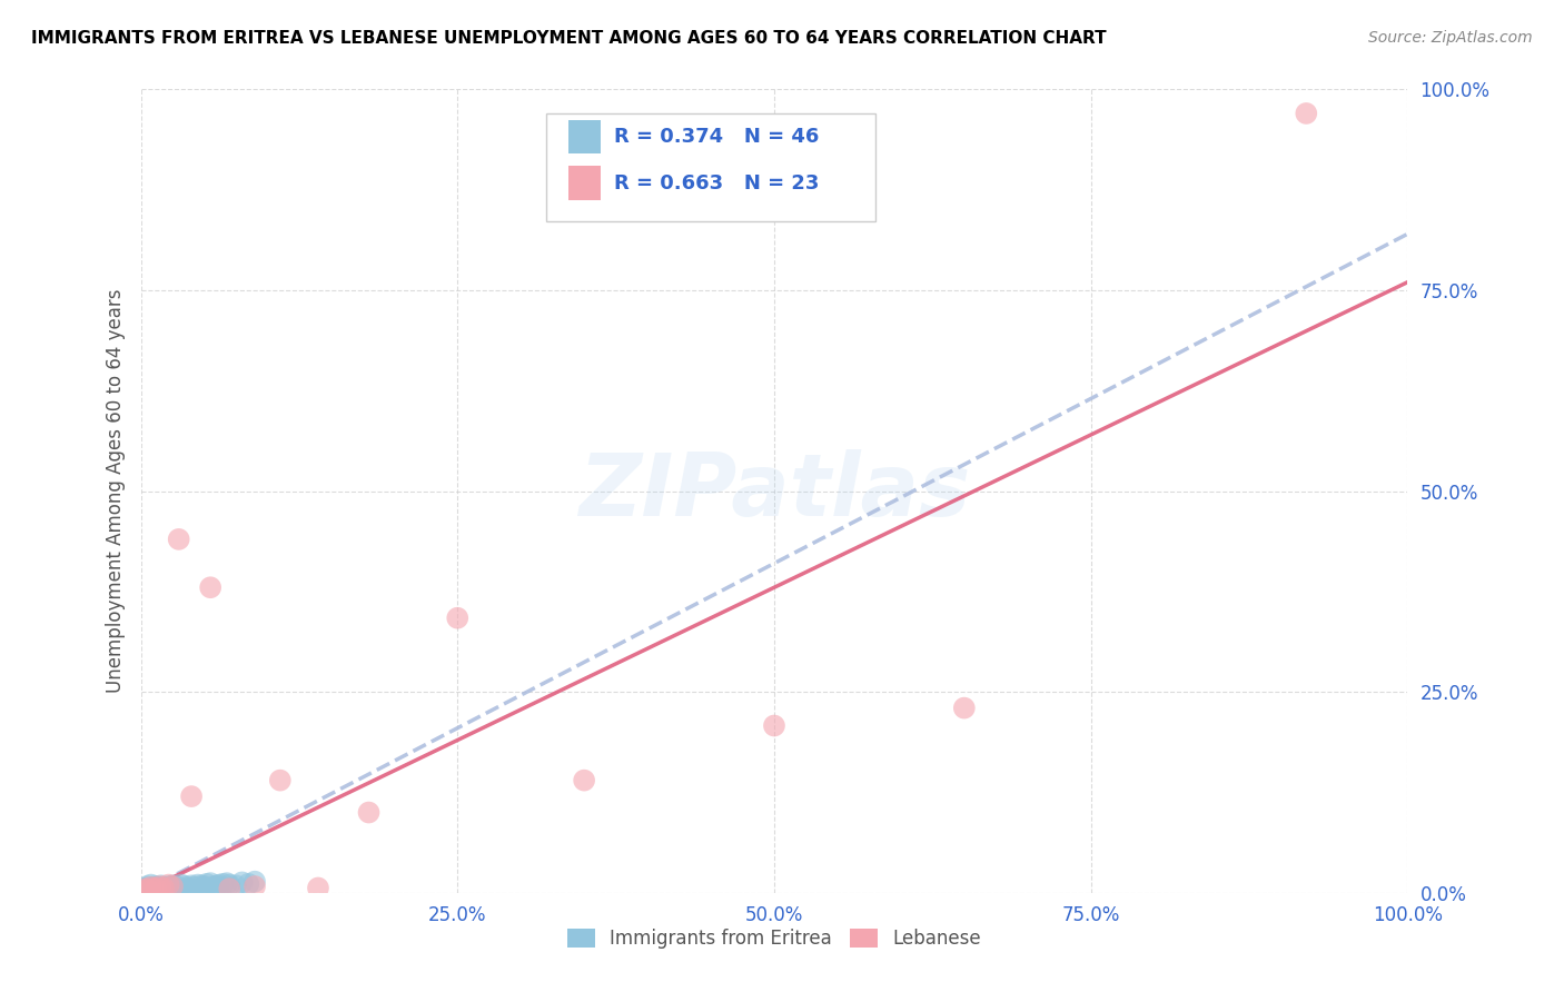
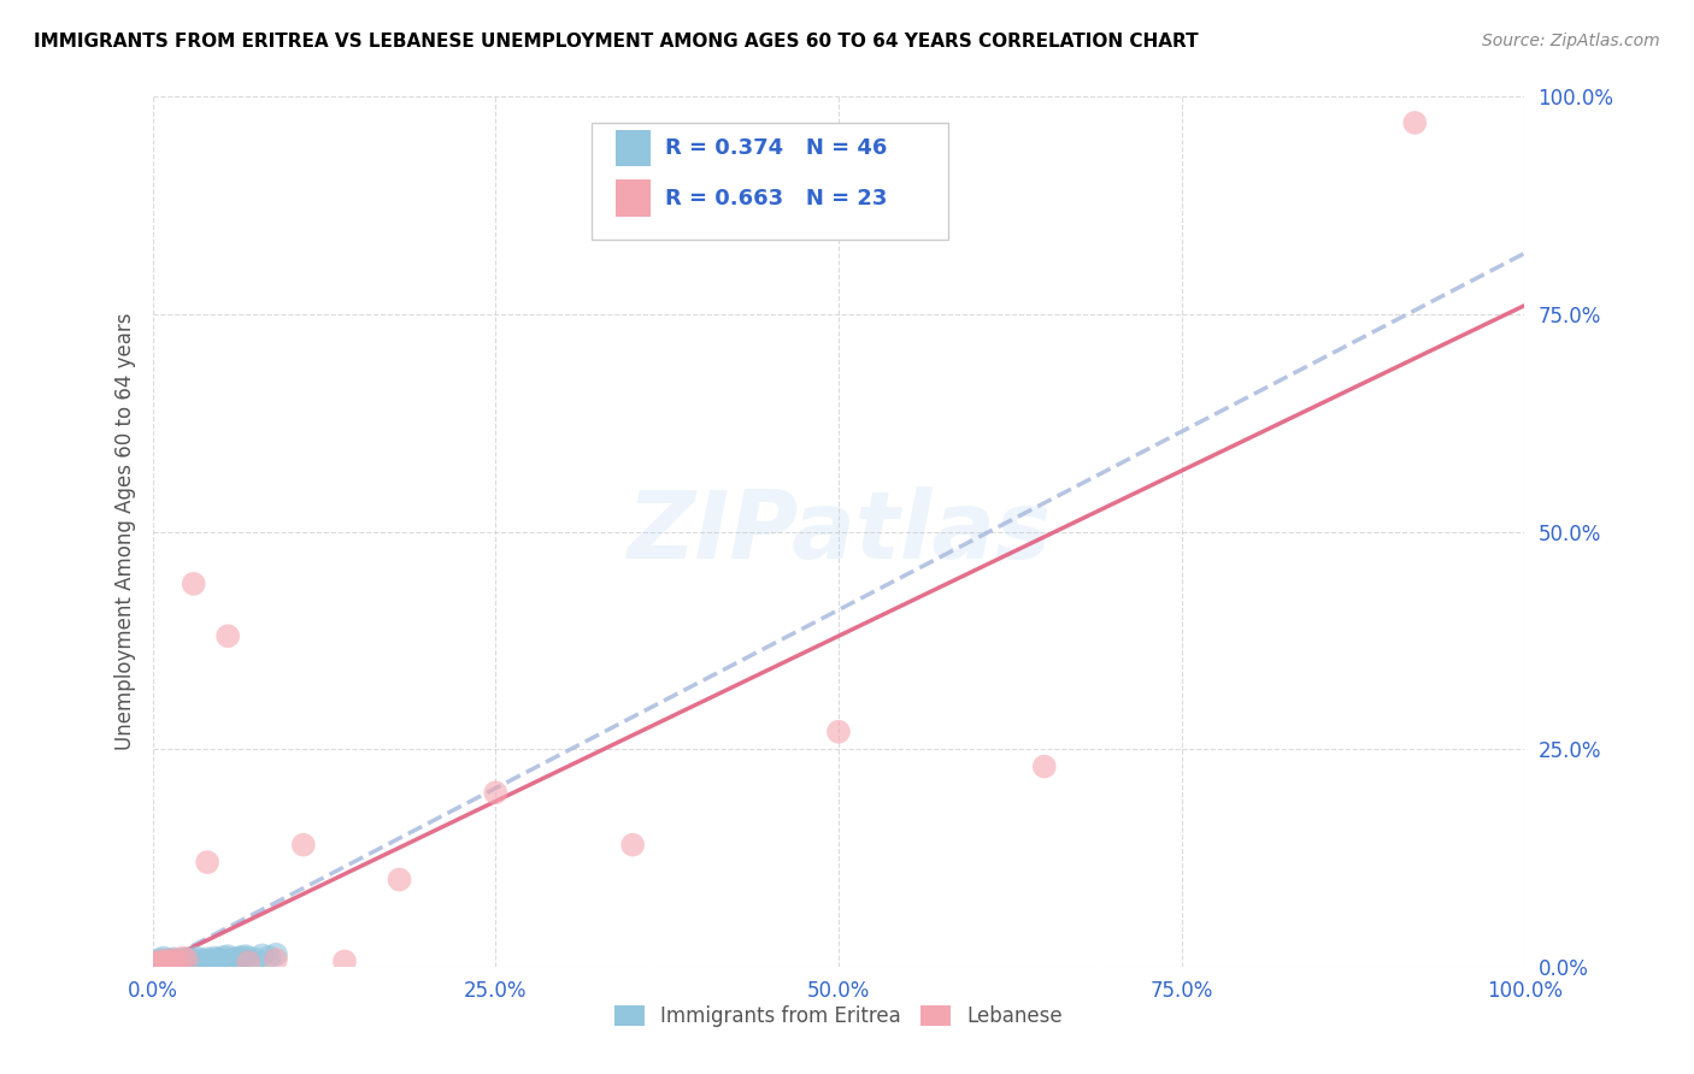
Lebanese/25.0%: 34.2% -> 20.0%
Lebanese/50.0%: 20.8% -> 27.0%
